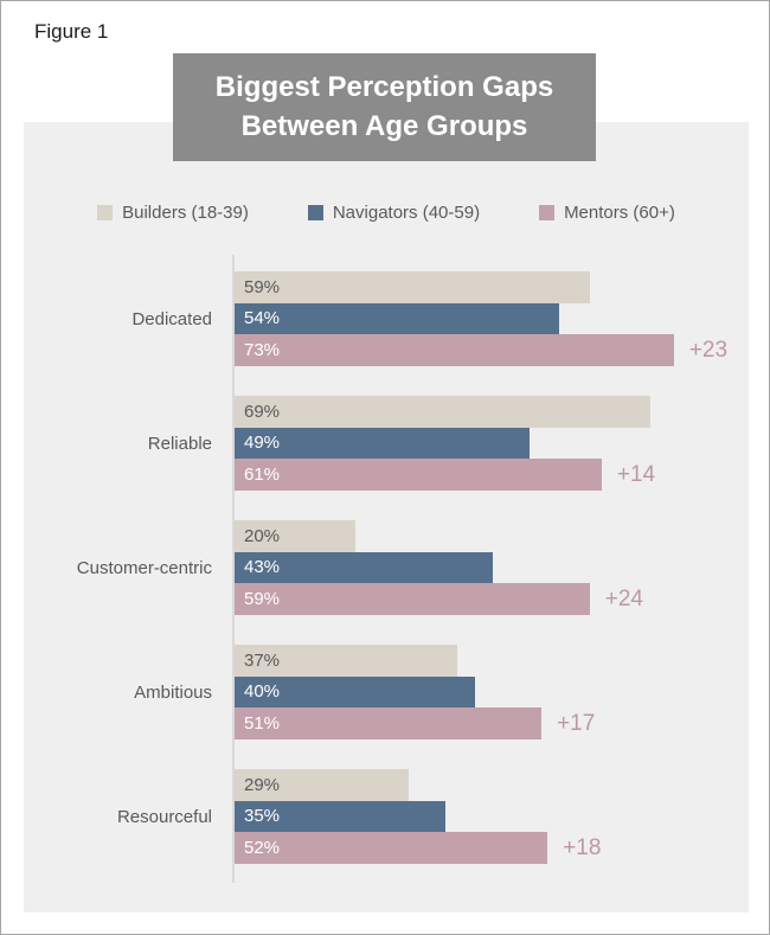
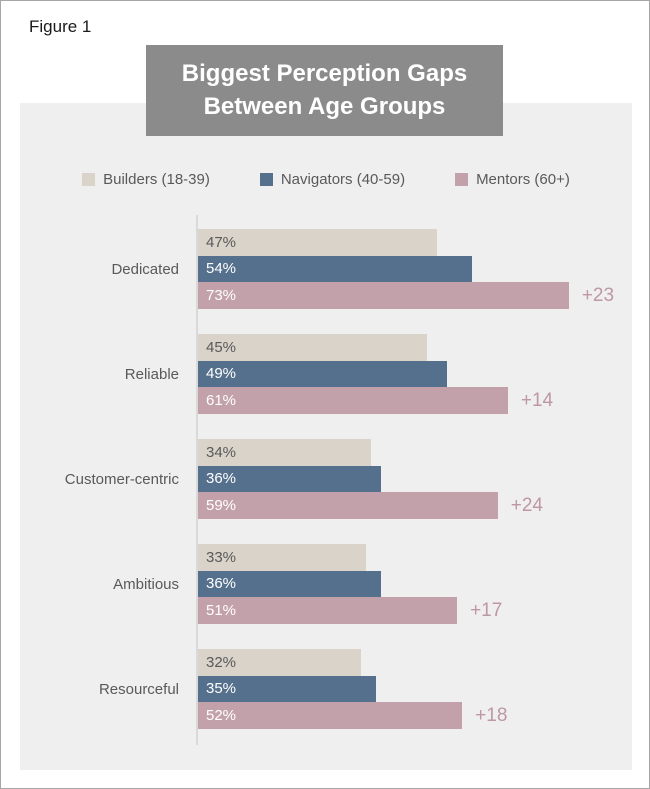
Builders (18-39)/Dedicated: 59% -> 47%
Builders (18-39)/Reliable: 69% -> 45%
Builders (18-39)/Customer-centric: 20% -> 34%
Navigators (40-59)/Customer-centric: 43% -> 36%
Builders (18-39)/Ambitious: 37% -> 33%
Navigators (40-59)/Ambitious: 40% -> 36%
Builders (18-39)/Resourceful: 29% -> 32%
